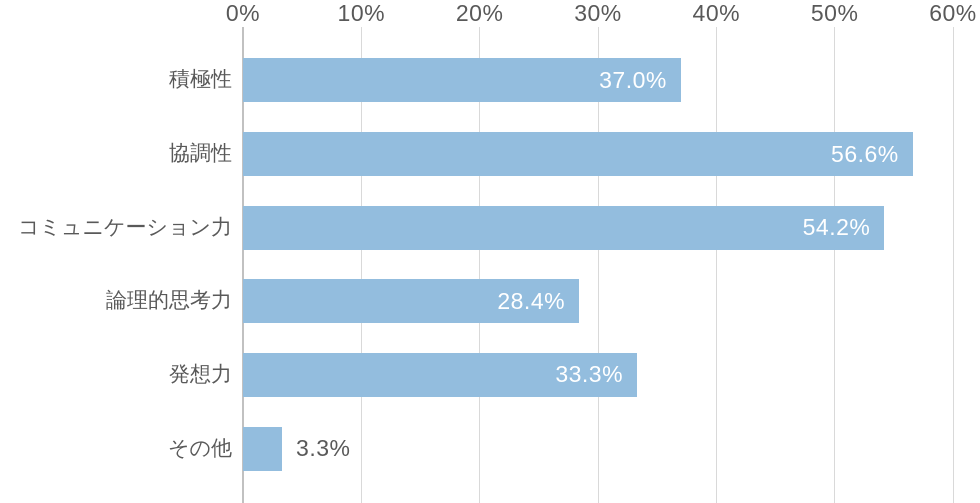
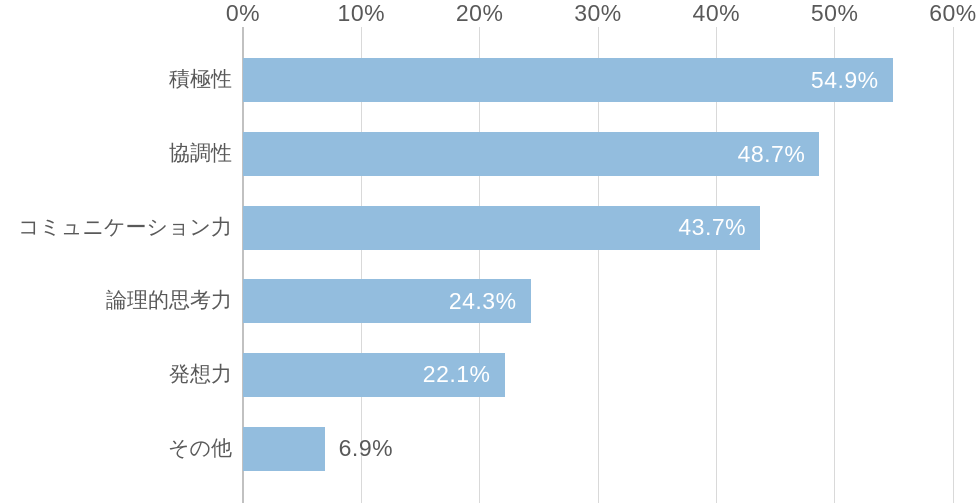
積極性: 37.0% -> 54.9%
協調性: 56.6% -> 48.7%
コミュニケーション力: 54.2% -> 43.7%
論理的思考力: 28.4% -> 24.3%
発想力: 33.3% -> 22.1%
その他: 3.3% -> 6.9%
